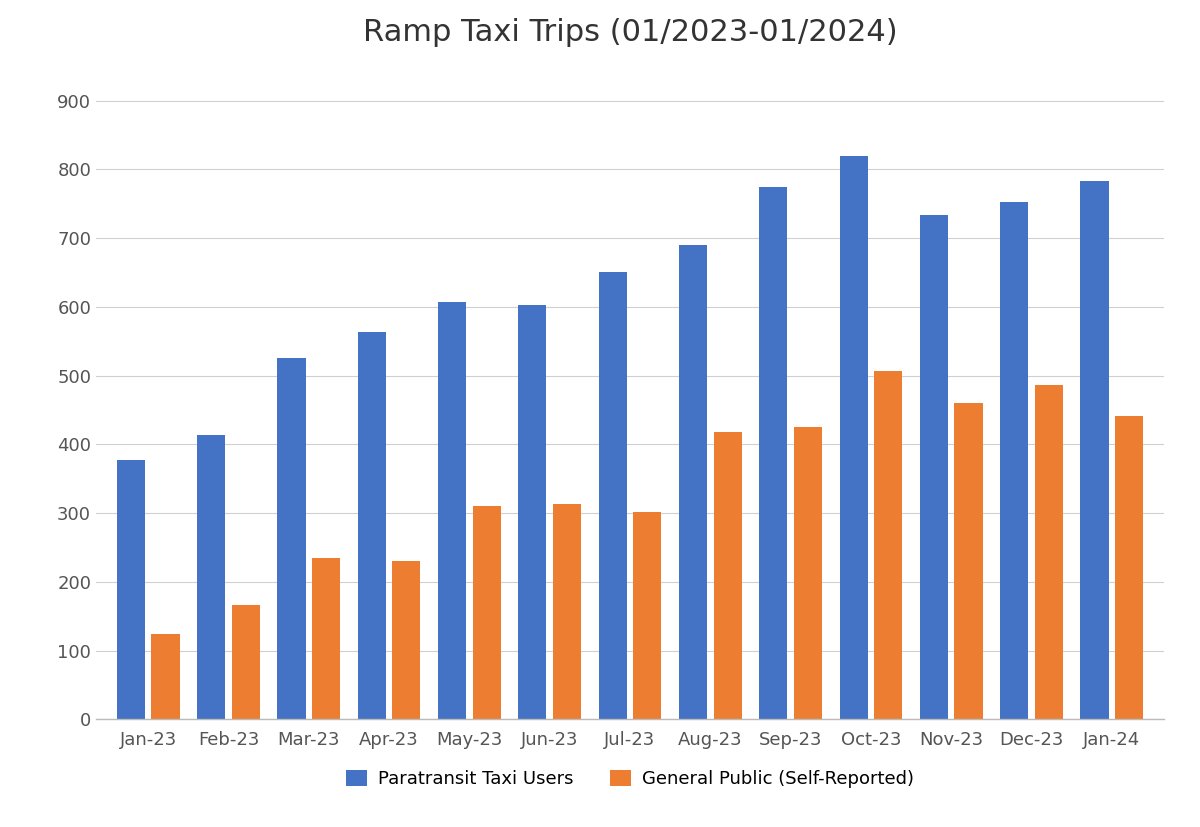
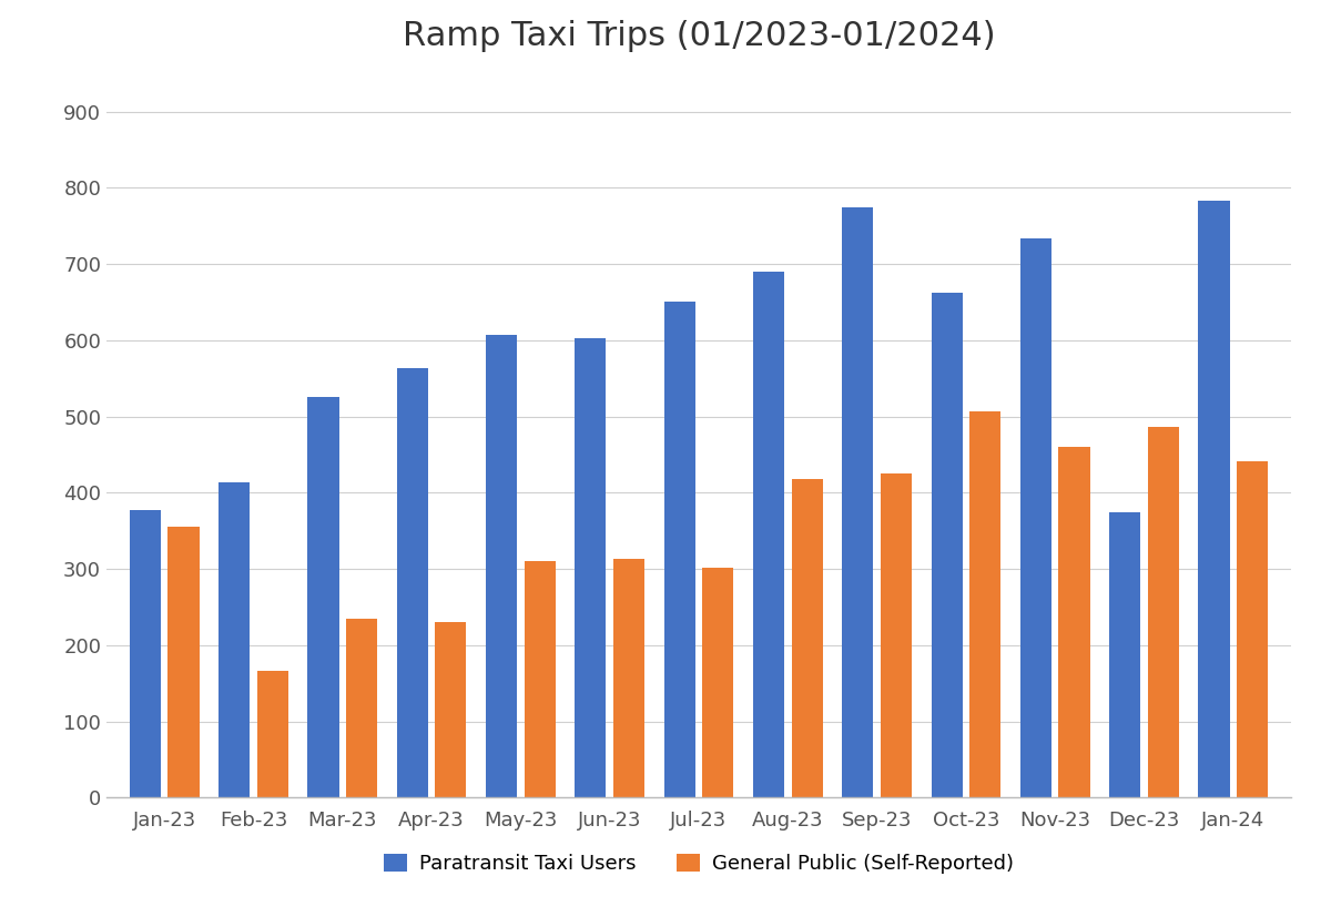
General Public (Self-Reported)/Jan-23: 125 -> 356
Paratransit Taxi Users/Oct-23: 820 -> 662
Paratransit Taxi Users/Dec-23: 752 -> 374
